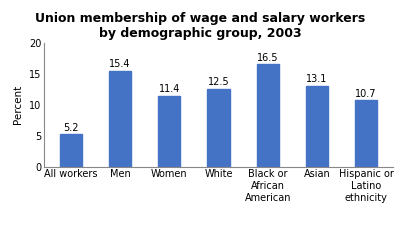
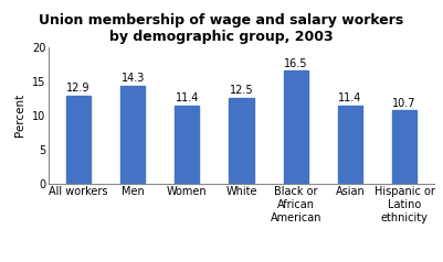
All workers: 5.2 -> 12.9
Men: 15.4 -> 14.3
Asian: 13.1 -> 11.4
